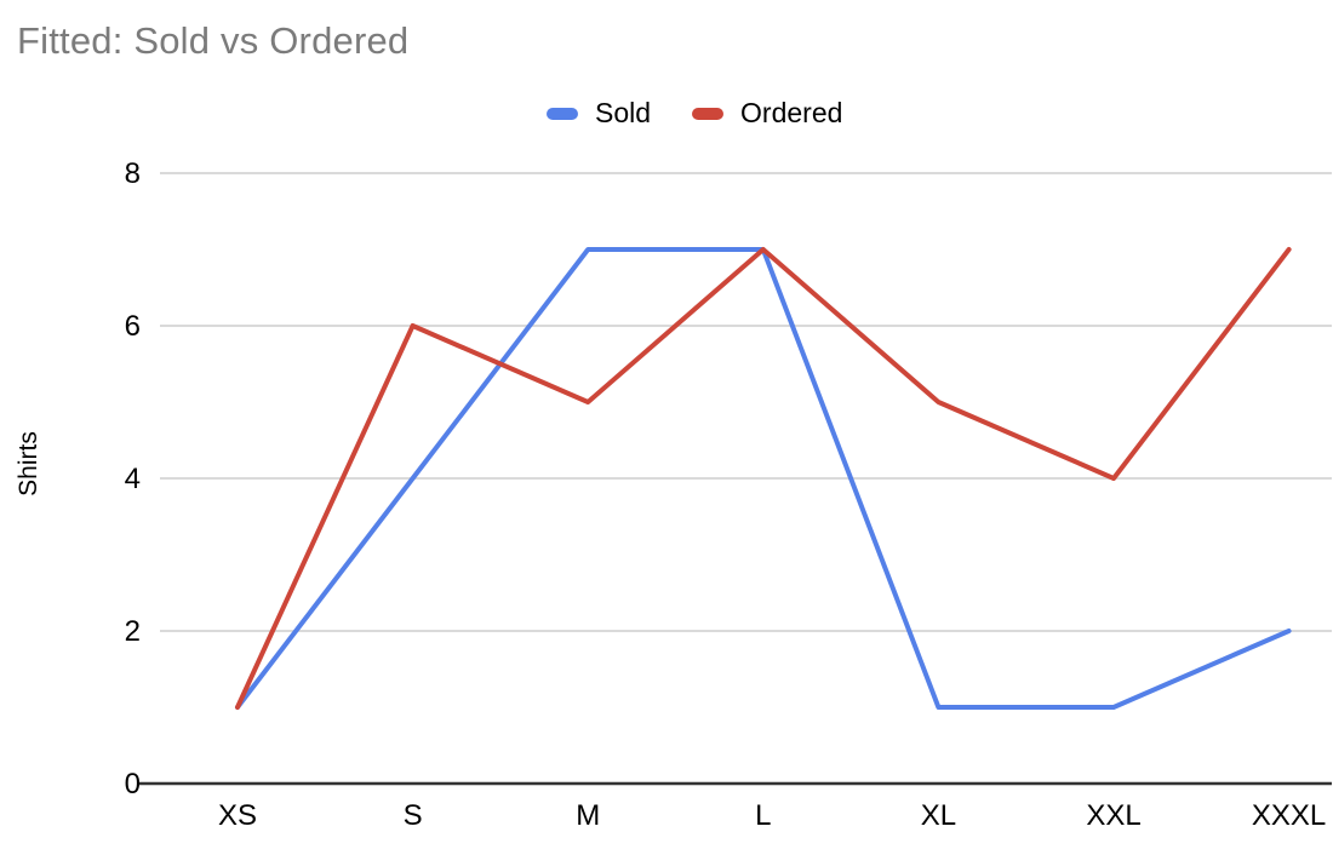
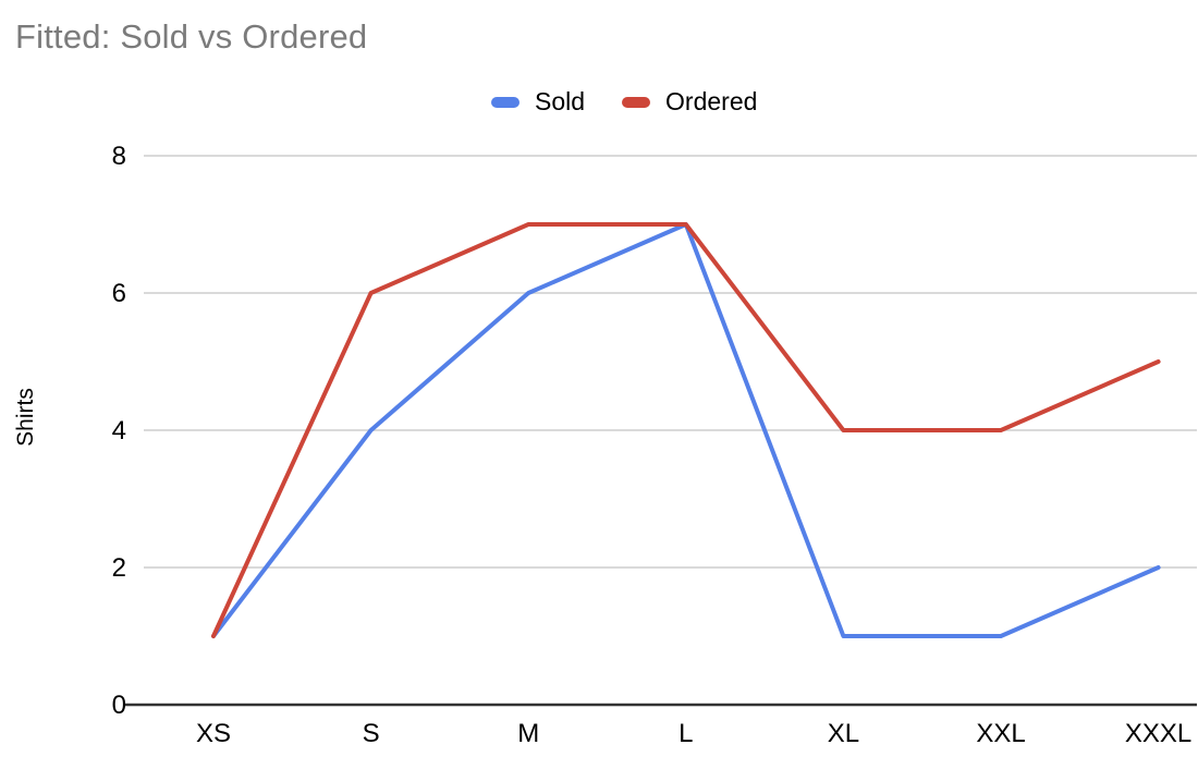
Sold/M: 7 -> 6
Ordered/M: 5 -> 7
Ordered/XL: 5 -> 4
Ordered/XXXL: 7 -> 5
